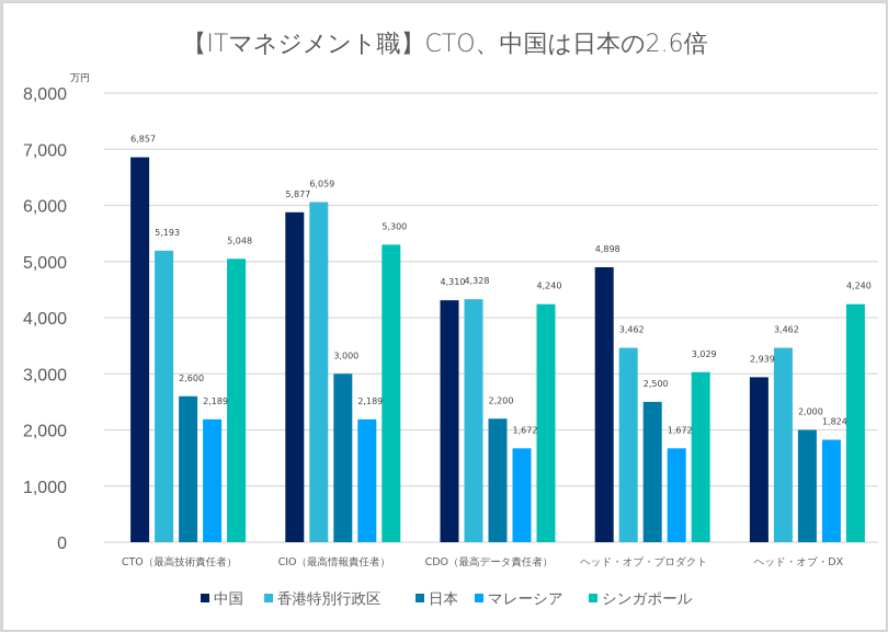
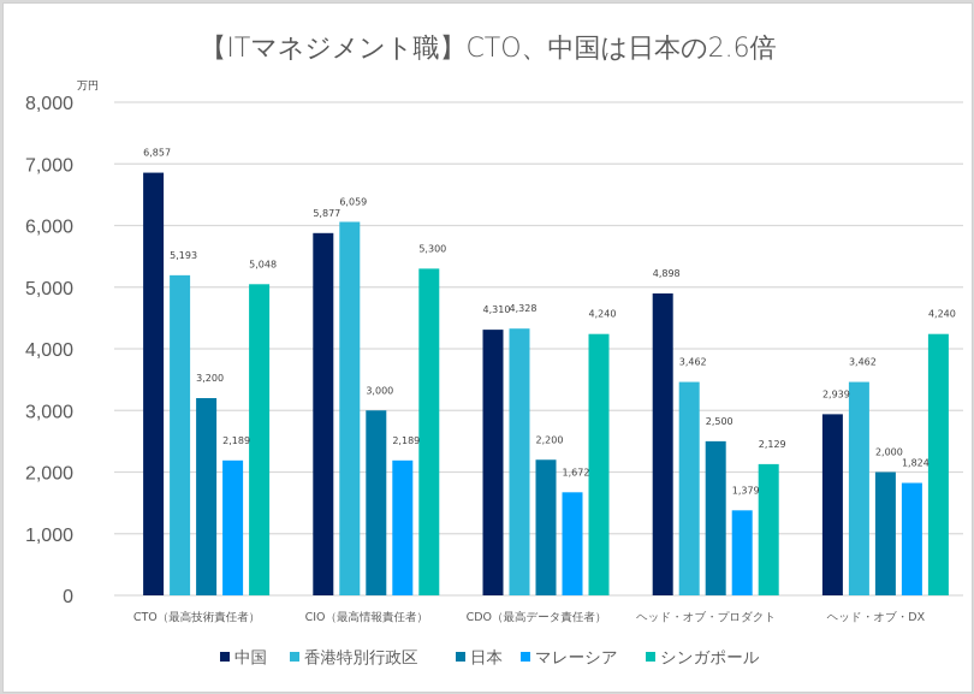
日本/CTO（最高技術責任者）: 2,600 -> 3,200
マレーシア/ヘッド・オブ・プロダクト: 1,672 -> 1,379
シンガポール/ヘッド・オブ・プロダクト: 3,029 -> 2,129
